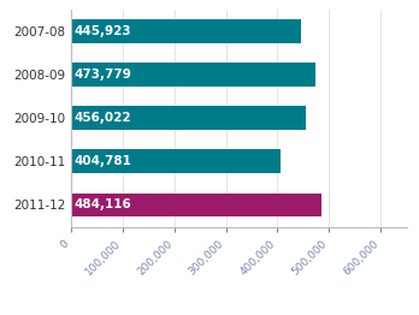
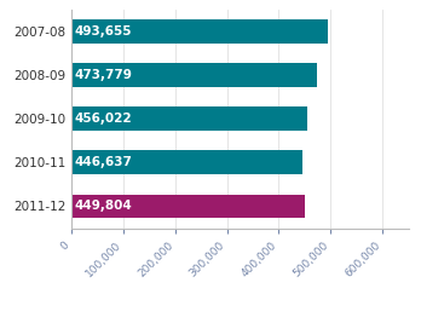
2007-08: 445,923 -> 493,655
2010-11: 404,781 -> 446,637
2011-12: 484,116 -> 449,804
